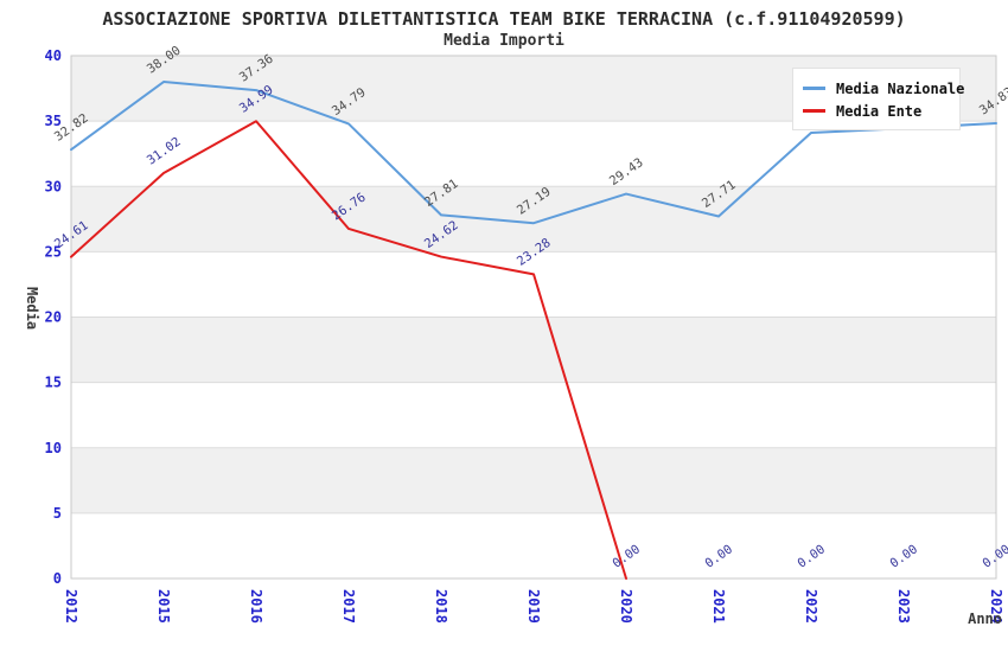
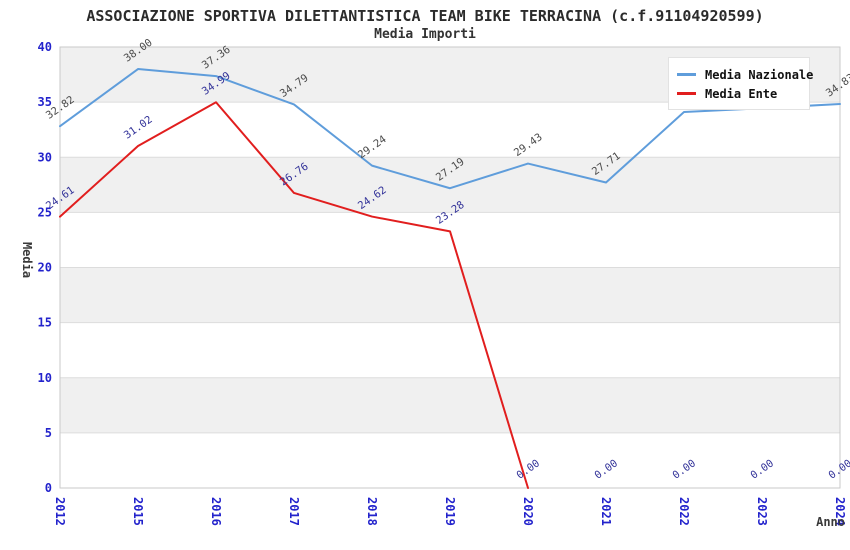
Media Nazionale/2018: 27.81 -> 29.24
